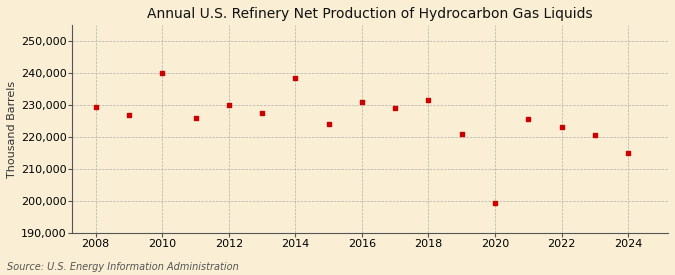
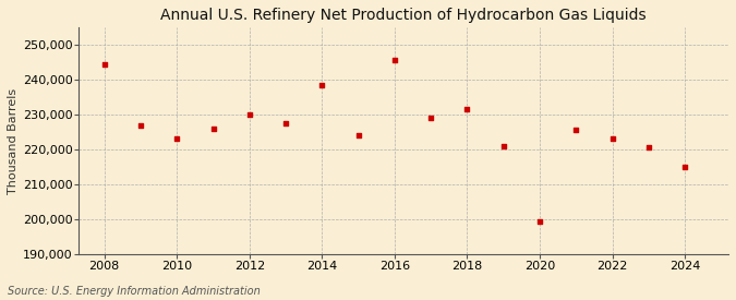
2008: 229,500 -> 244,500
2010: 240,000 -> 223,000
2016: 231,000 -> 245,500
